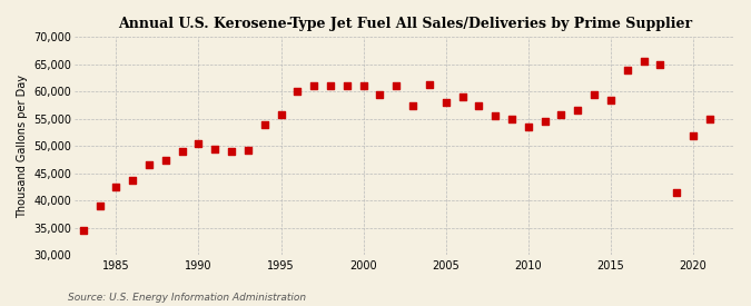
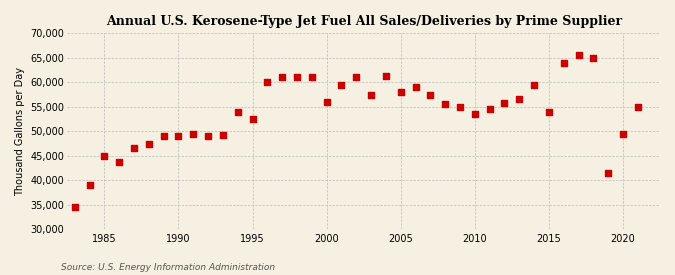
1985: 42,500 -> 45,000
1990: 50,500 -> 49,000
1995: 55,700 -> 52,500
2000: 61,000 -> 56,000
2015: 58,500 -> 54,000
2020: 52,000 -> 49,500
